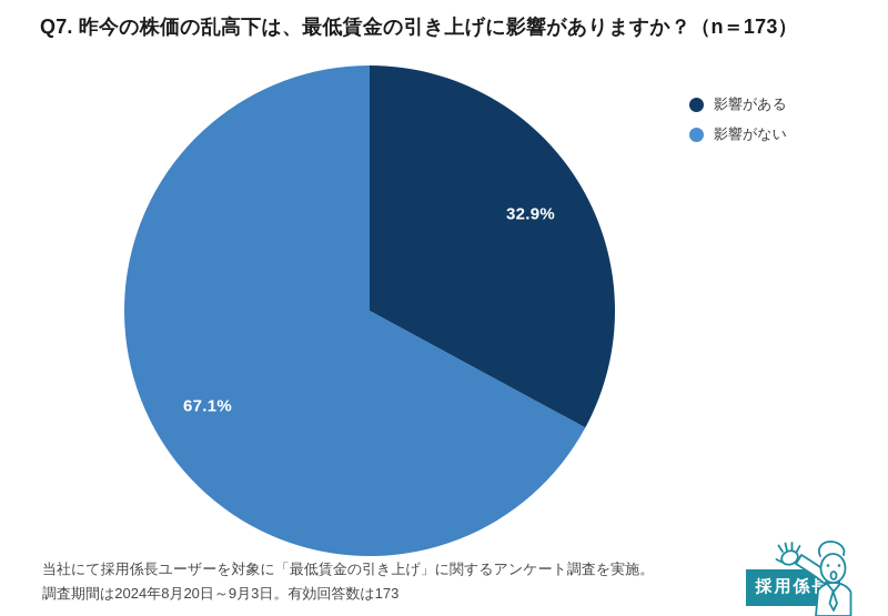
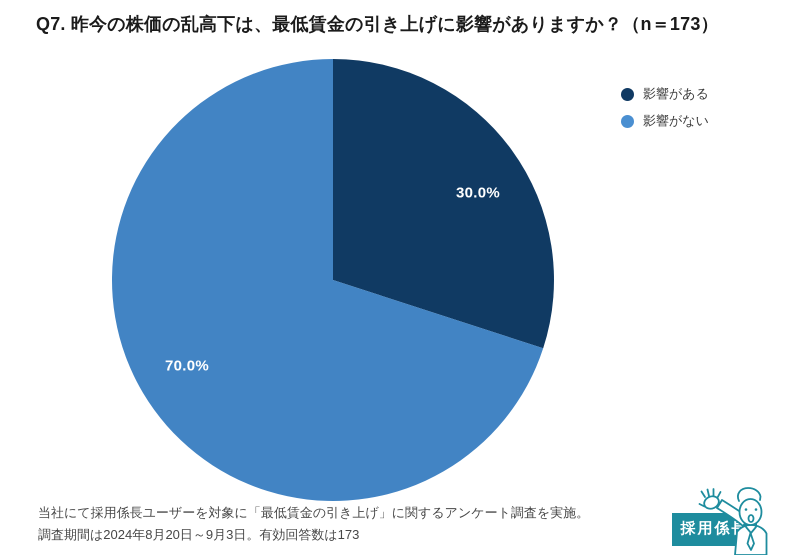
影響がある: 32.9% -> 30.0%
影響がない: 67.1% -> 70.0%
